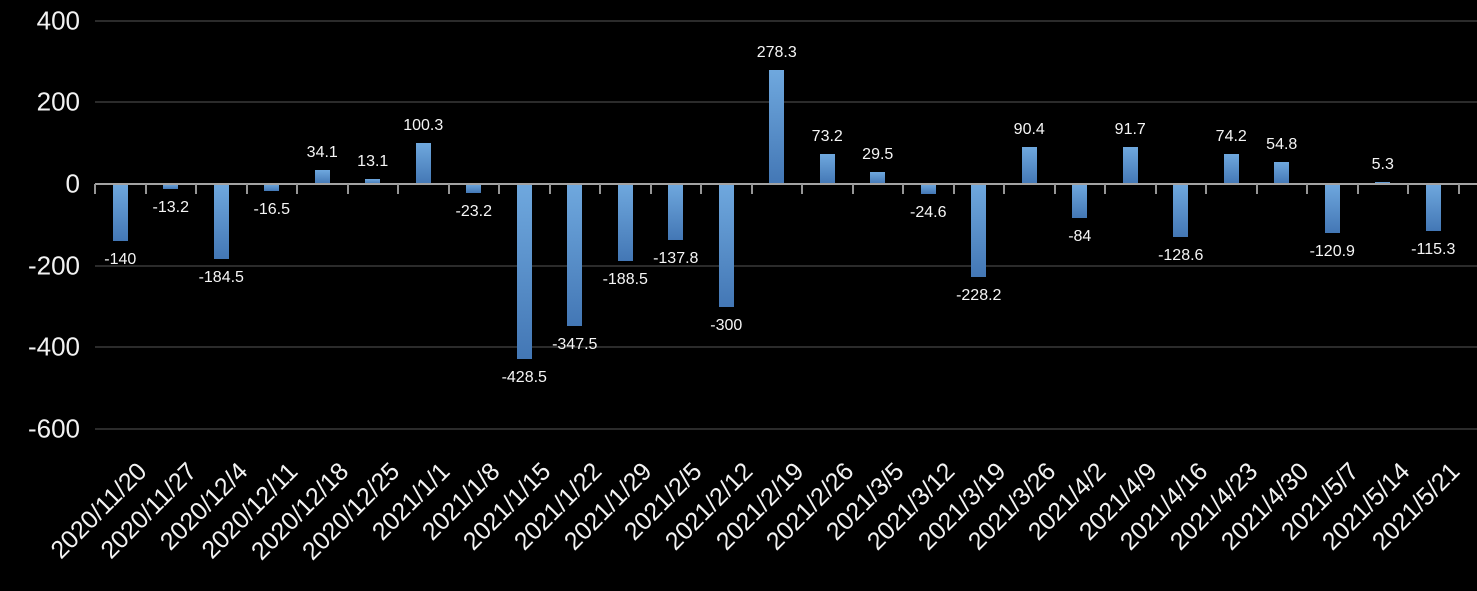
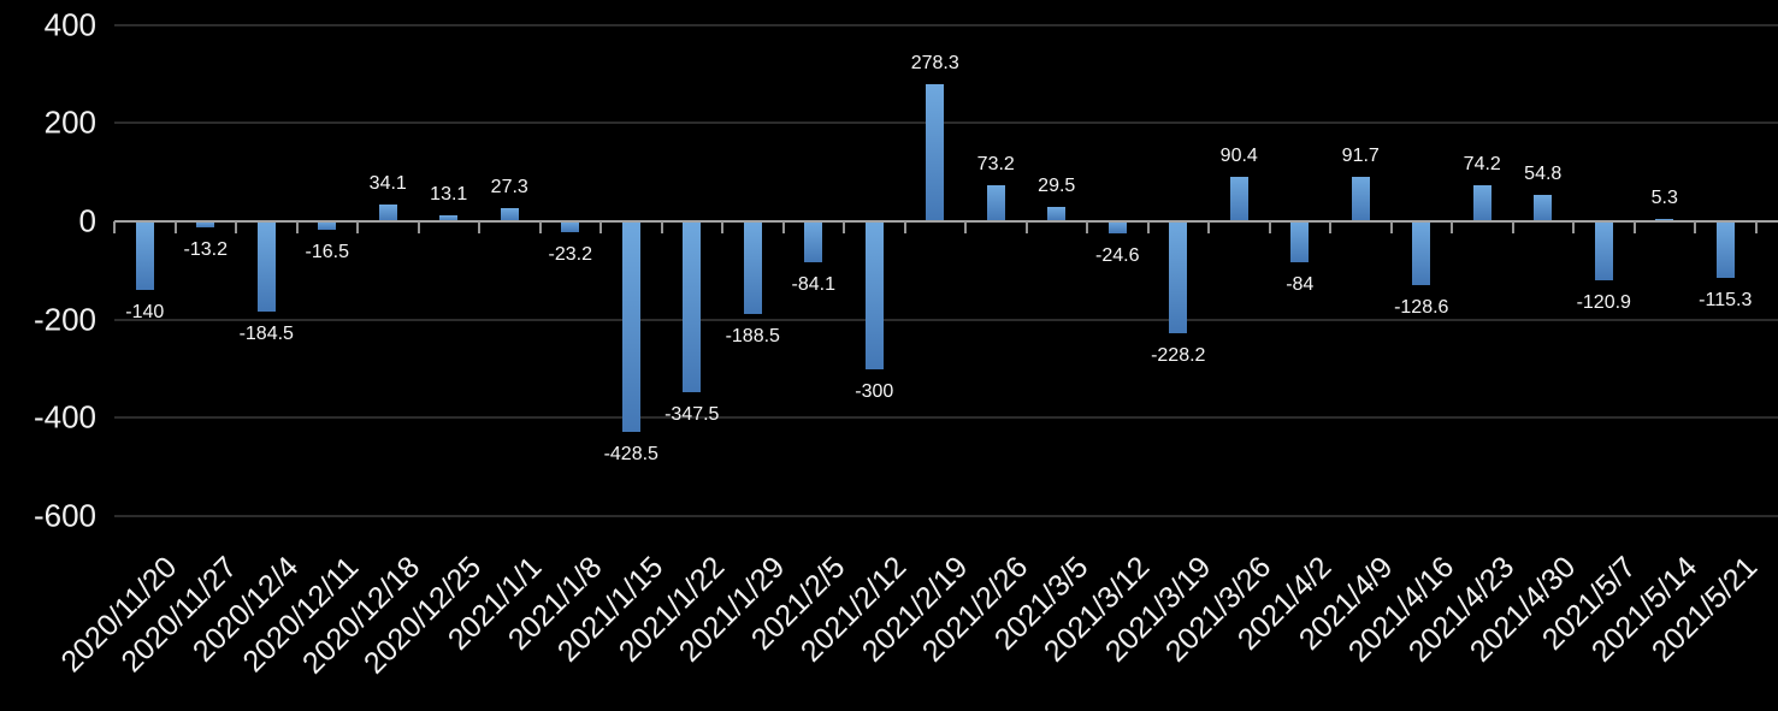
2021/1/1: 100.3 -> 27.3
2021/2/5: -137.8 -> -84.1
